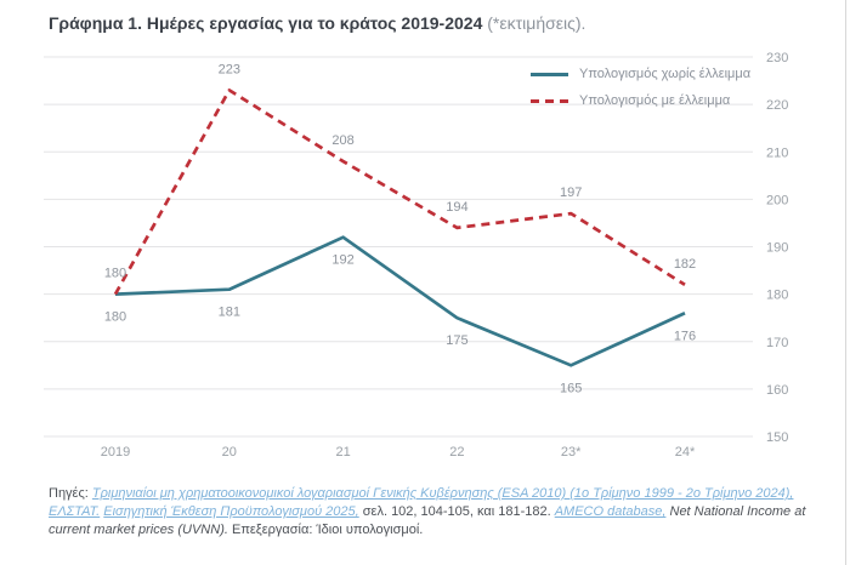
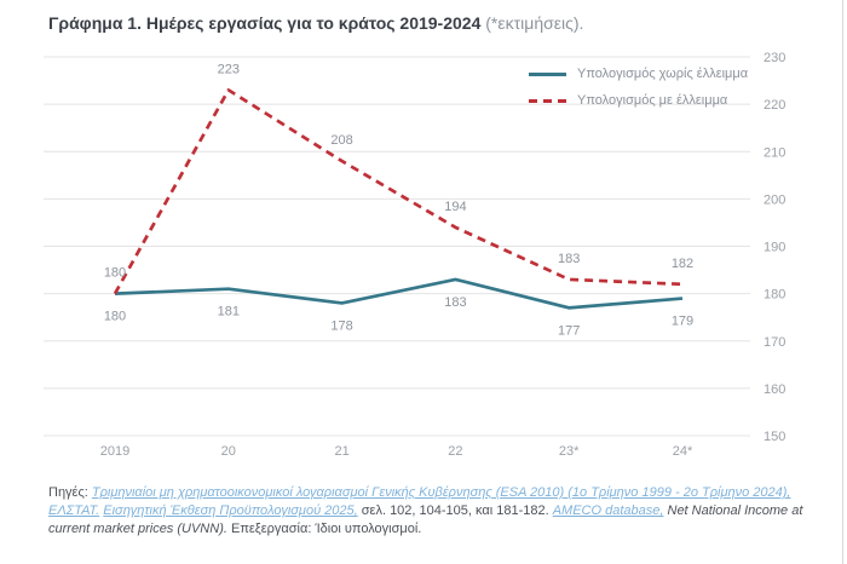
Υπολογισμός χωρίς έλλειμμα/21: 192 -> 178
Υπολογισμός χωρίς έλλειμμα/22: 175 -> 183
Υπολογισμός χωρίς έλλειμμα/23*: 165 -> 177
Υπολογισμός με έλλειμμα/23*: 197 -> 183
Υπολογισμός χωρίς έλλειμμα/24*: 176 -> 179
